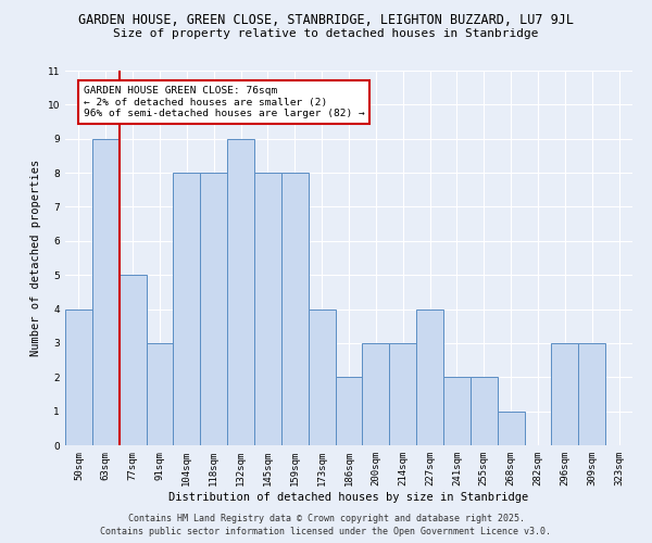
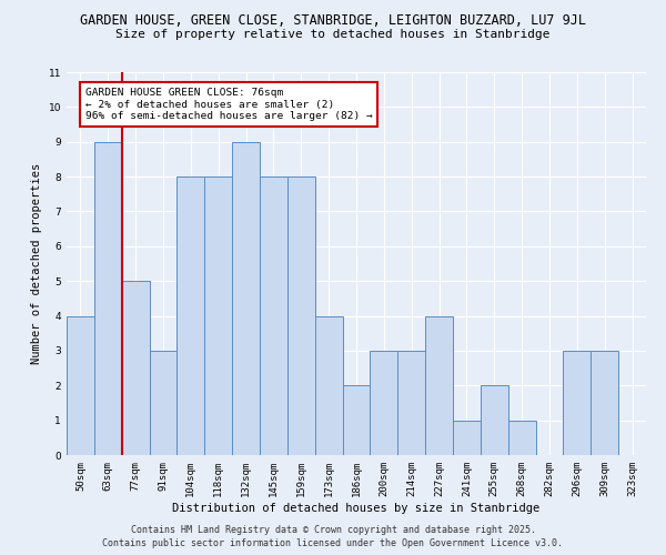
241sqm: 2 -> 1
